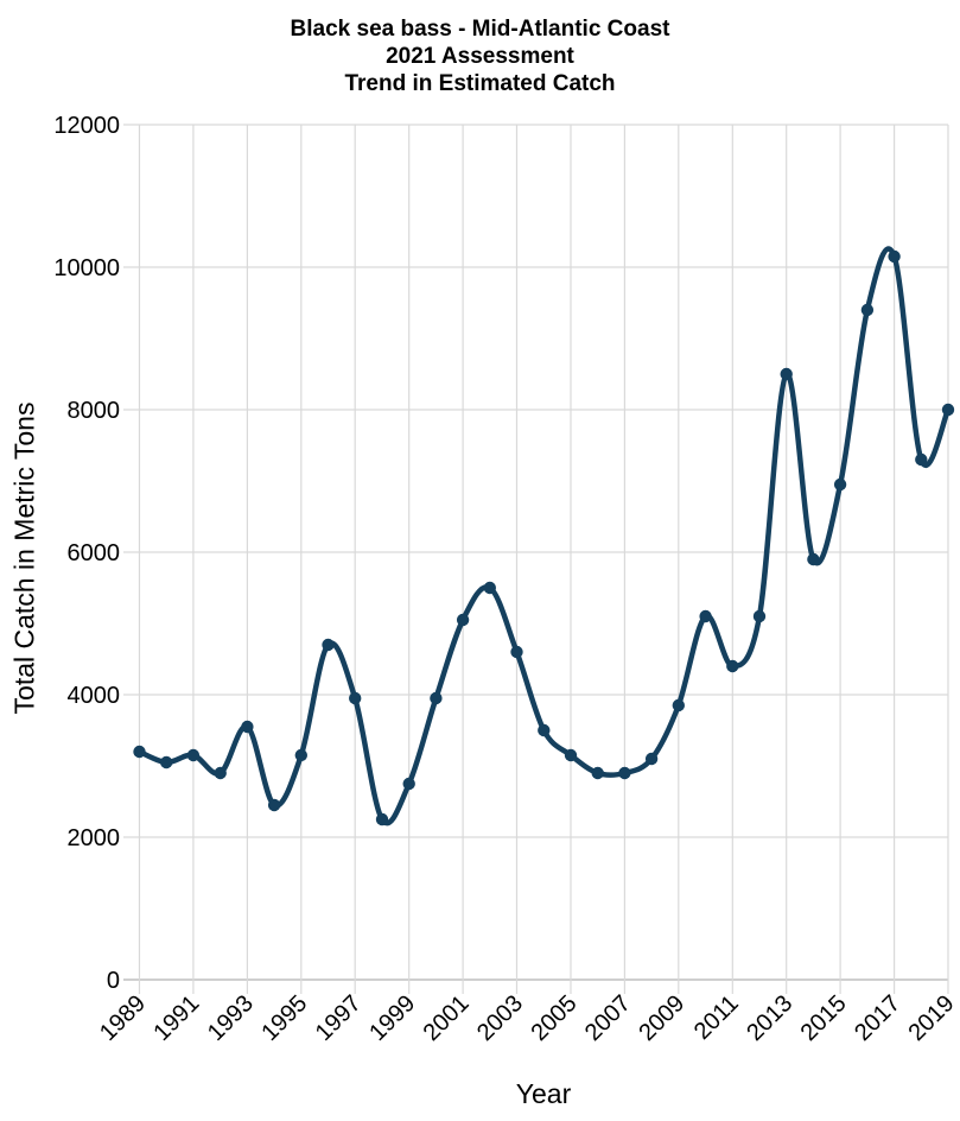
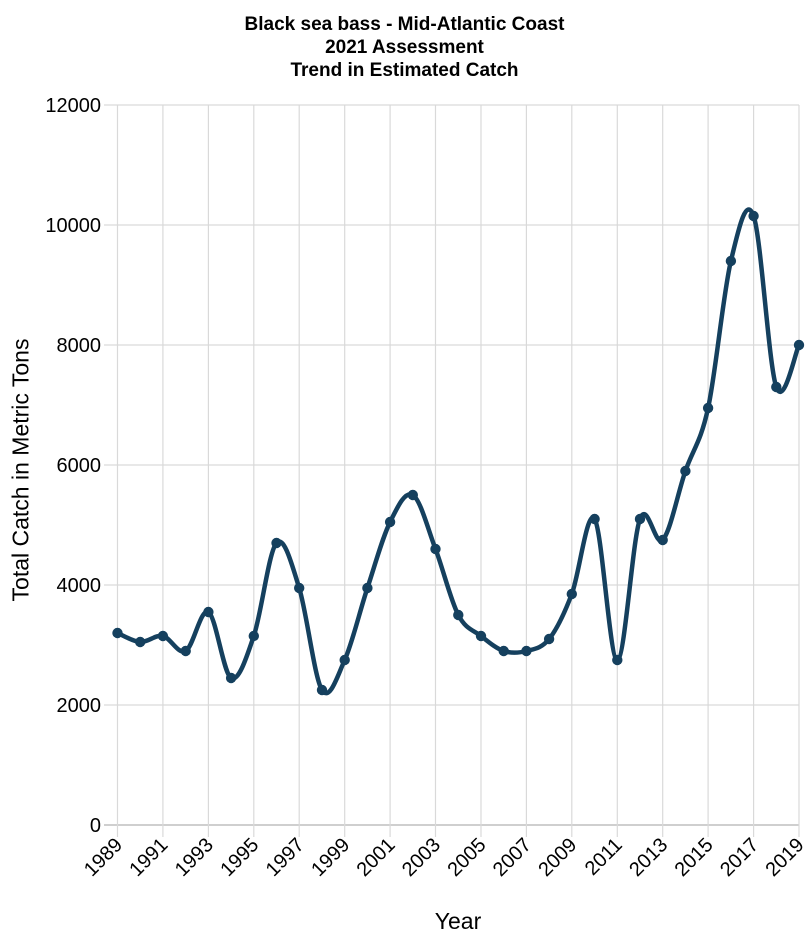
2011: 4400 -> 2800
2013: 8500 -> 4800
